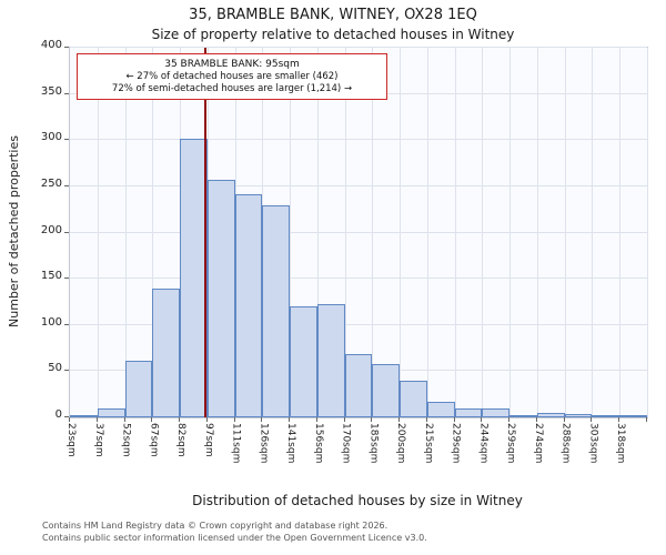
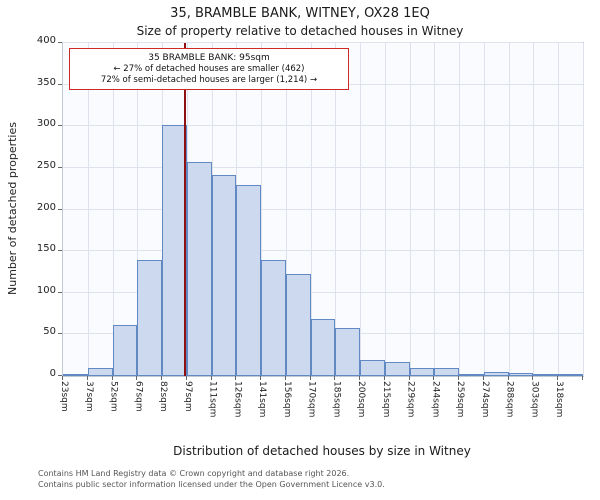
141sqm: 120 -> 140
200sqm: 40 -> 20
